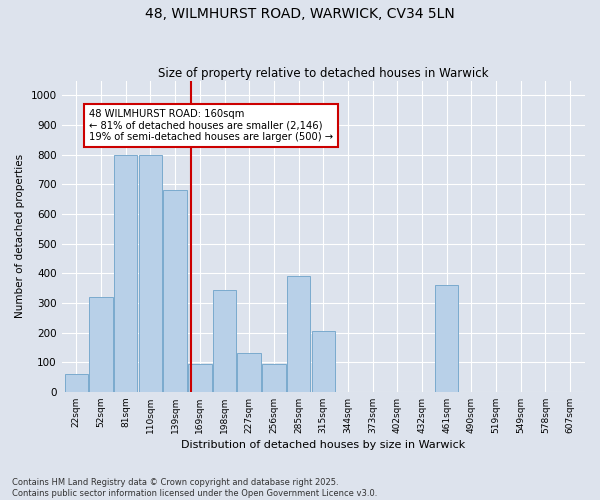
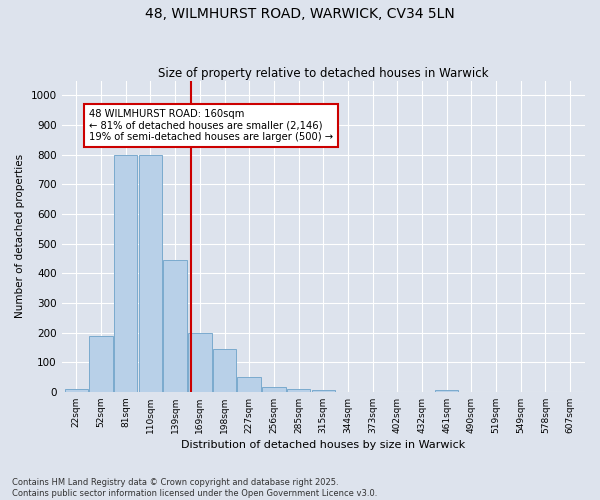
22sqm: 60 -> 10
52sqm: 320 -> 190
139sqm: 680 -> 445
169sqm: 95 -> 200
198sqm: 345 -> 145
227sqm: 130 -> 50
256sqm: 95 -> 15
285sqm: 390 -> 10
315sqm: 205 -> 5
461sqm: 360 -> 5
